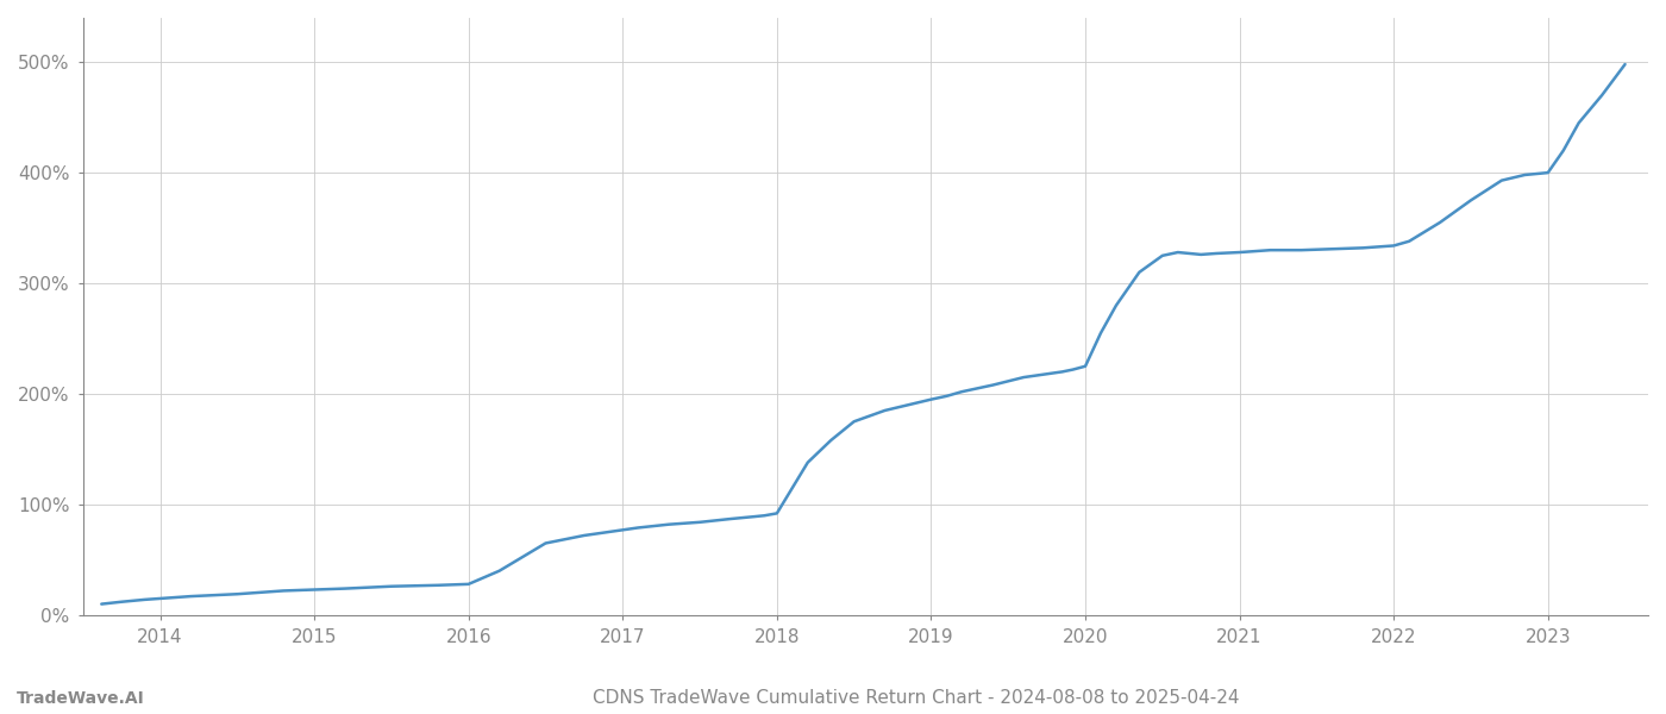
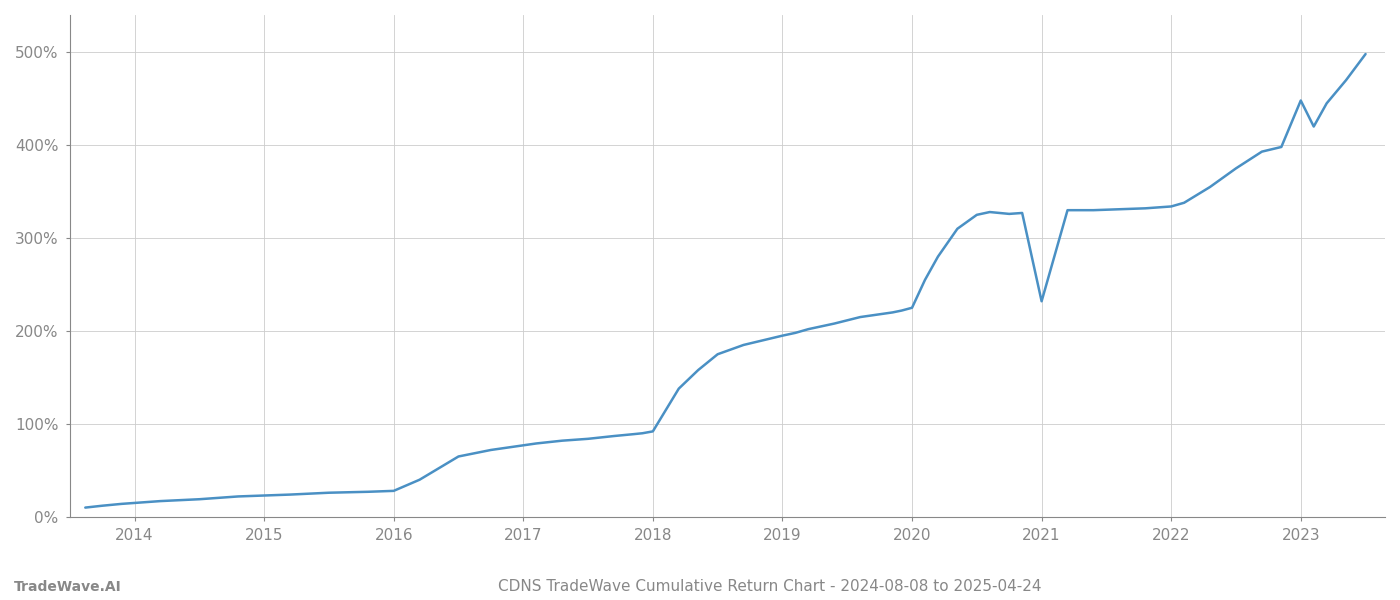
2021: 328% -> 232%
2023: 400% -> 448%
